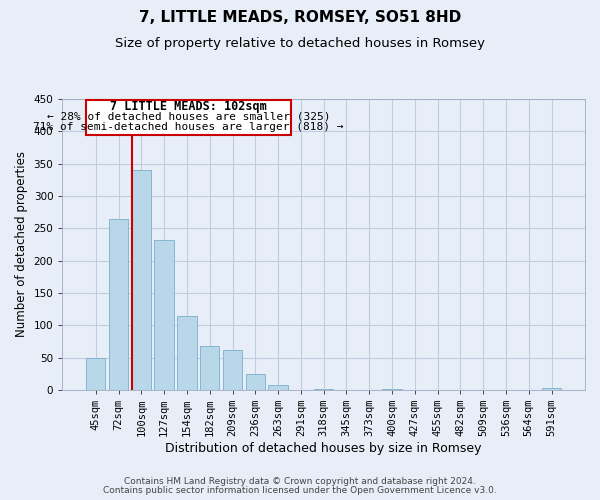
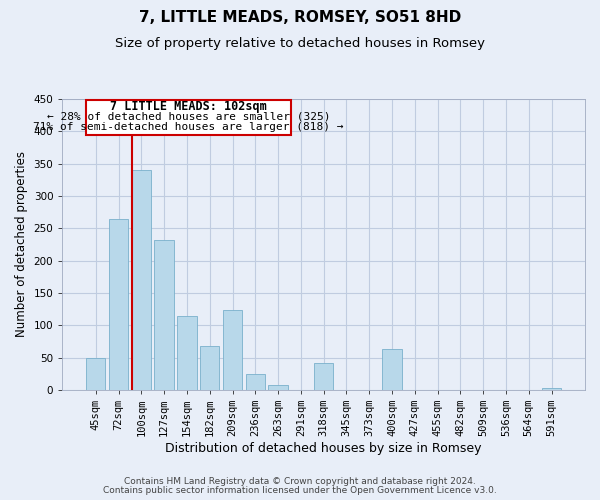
209sqm: 62 -> 124
318sqm: 2 -> 42
400sqm: 2 -> 64
